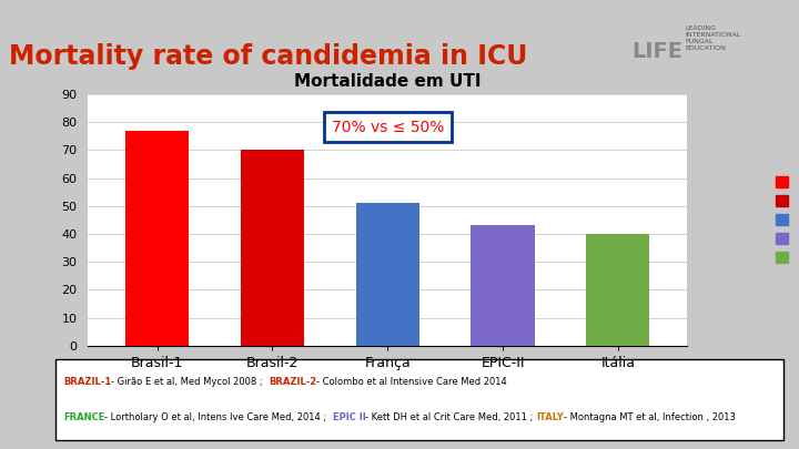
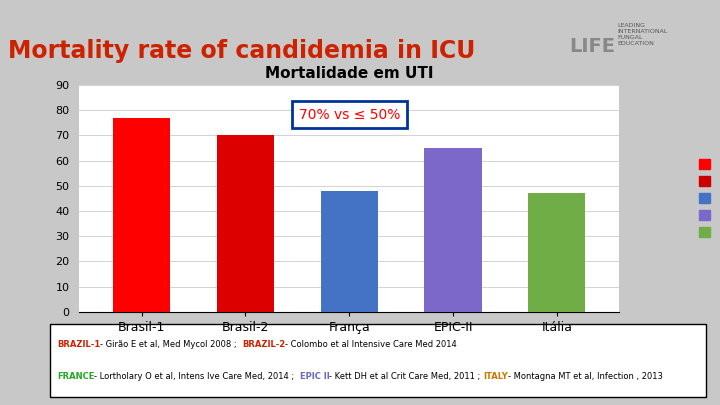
França: 51 -> 48
EPIC-II: 43 -> 65
Itália: 40 -> 47
